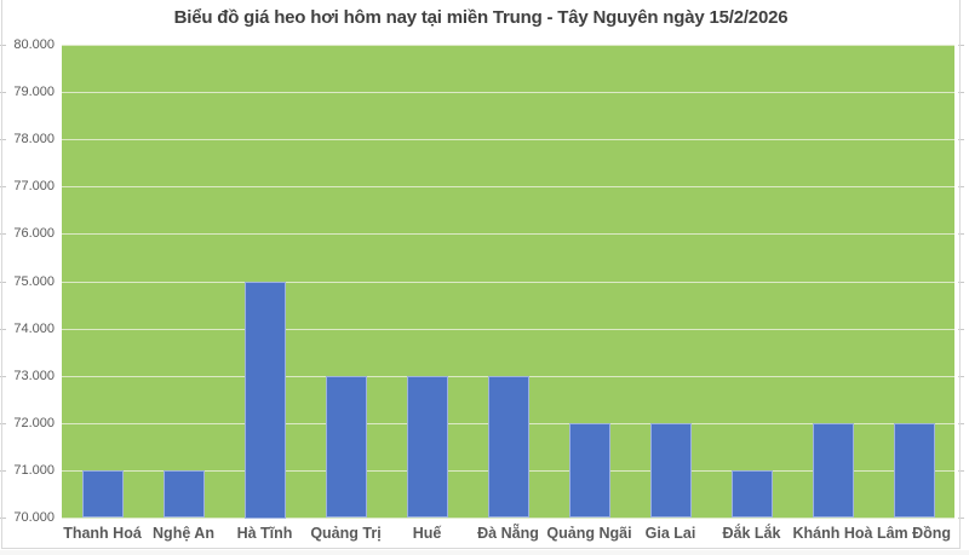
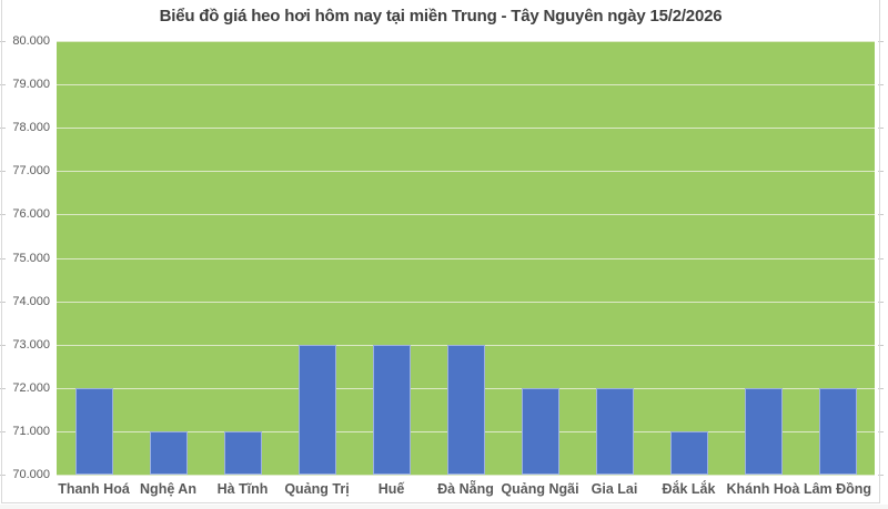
Thanh Hoá: 71000 -> 72000
Hà Tĩnh: 75000 -> 71000
